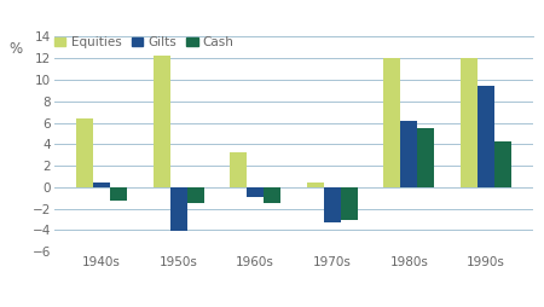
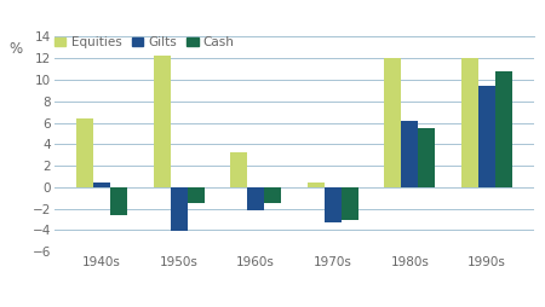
Cash/1940s: -1.3 -> -2.6
Gilts/1960s: -0.9 -> -2.2
Cash/1990s: 4.3 -> 10.8
